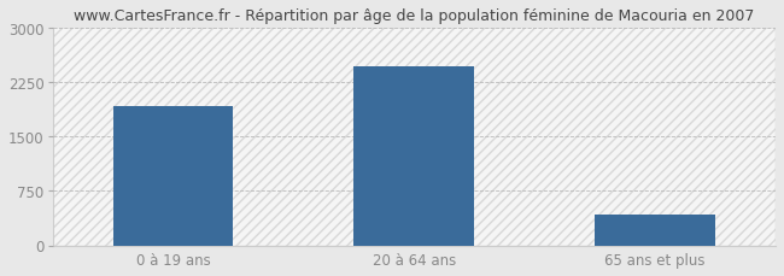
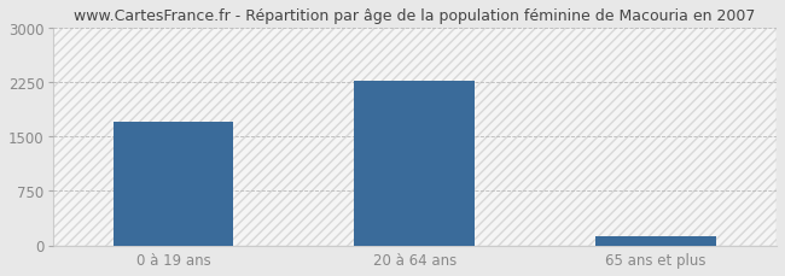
0 à 19 ans: 1920 -> 1700
20 à 64 ans: 2460 -> 2270
65 ans et plus: 420 -> 120
